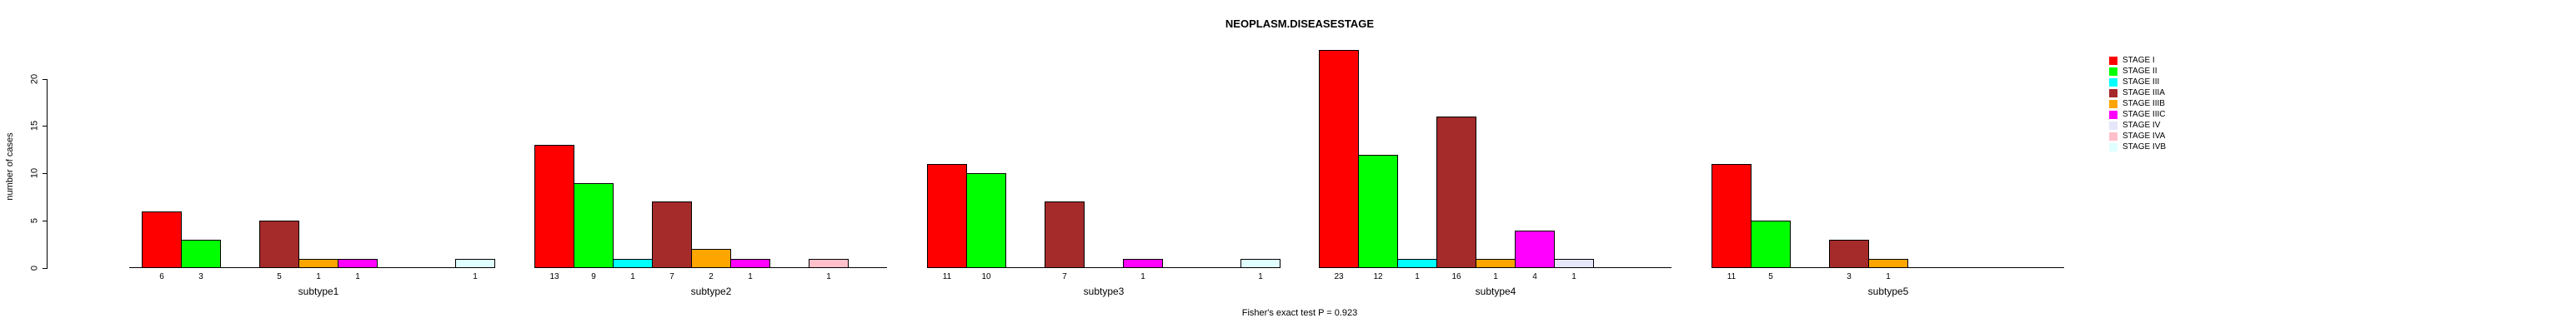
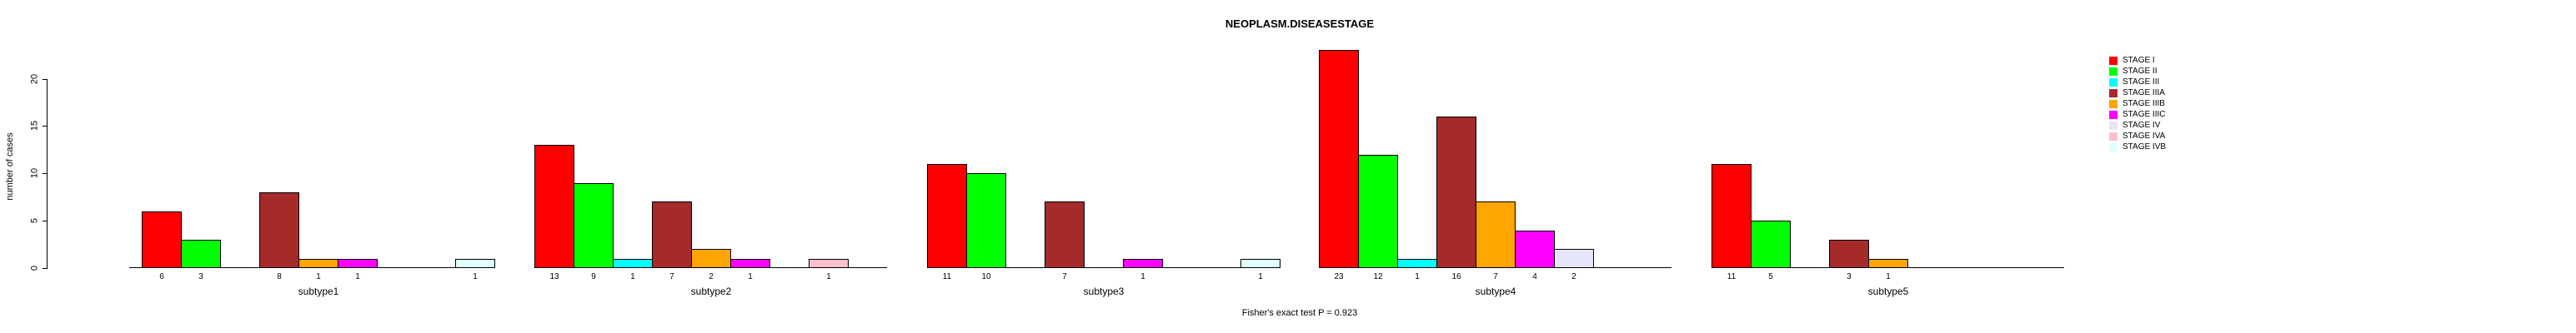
STAGE IIIA/subtype1: 5 -> 8
STAGE IIIB/subtype4: 1 -> 7
STAGE IV/subtype4: 1 -> 2
